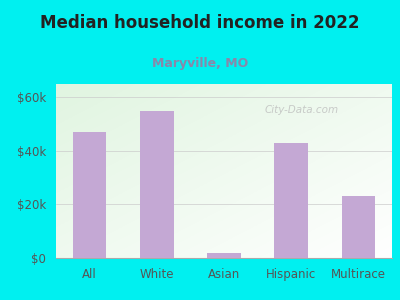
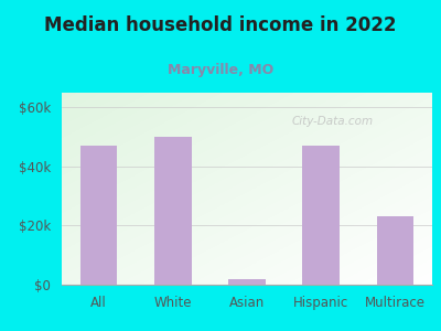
White: $55k -> $50k
Hispanic: $43k -> $47k
